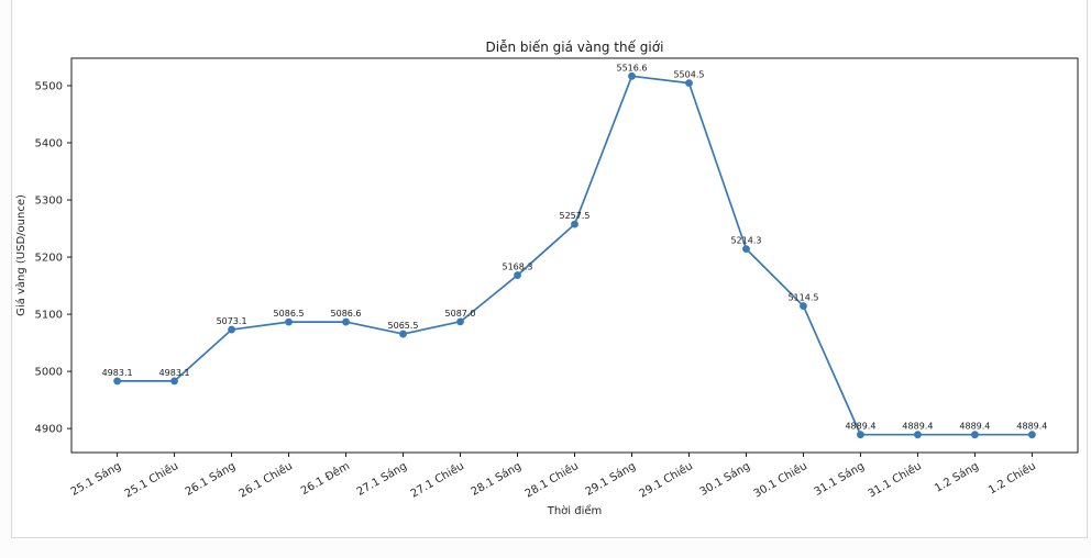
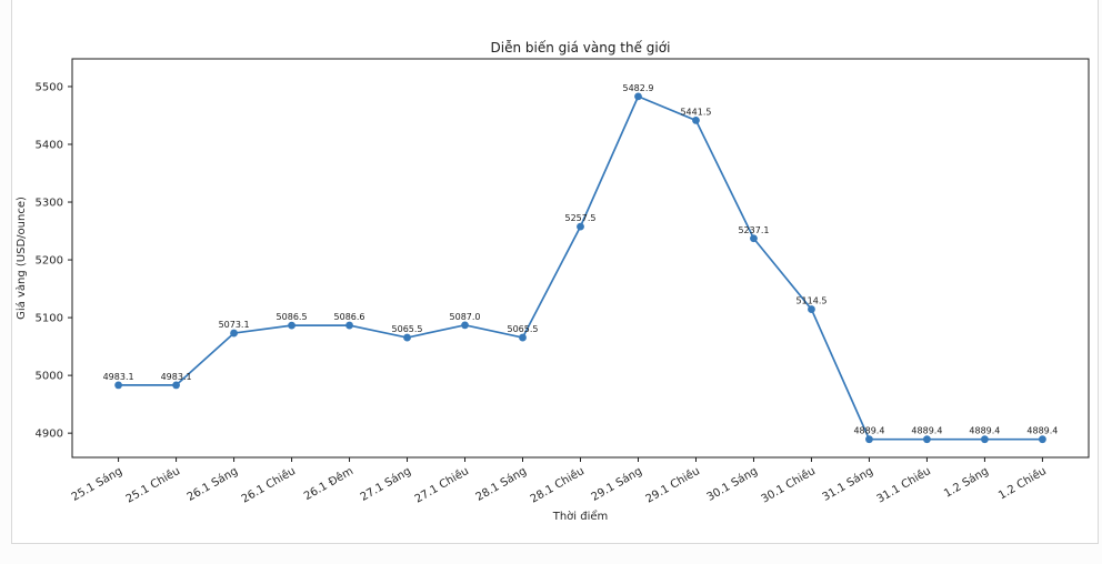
28.1 Sáng: 5168.3 -> 5065.5
29.1 Sáng: 5516.6 -> 5482.9
29.1 Chiều: 5504.5 -> 5441.5
30.1 Sáng: 5214.3 -> 5237.1
